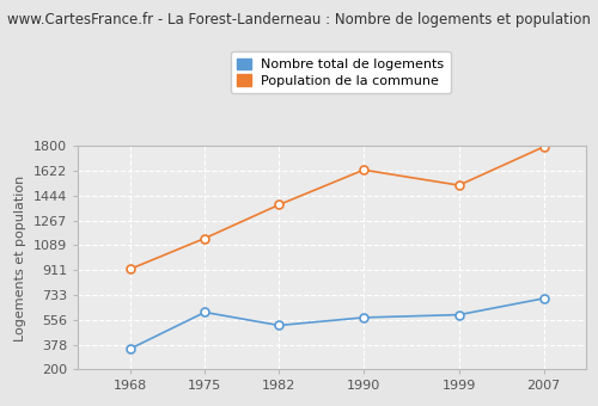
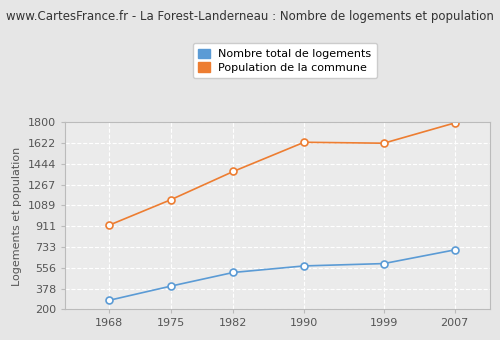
Nombre total de logements/1968: 350 -> 280
Nombre total de logements/1975: 610 -> 400
Population de la commune/1999: 1520 -> 1620
